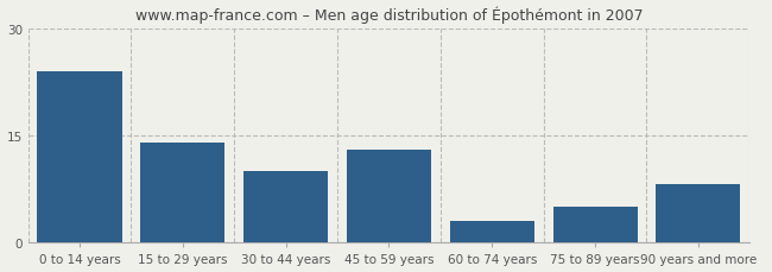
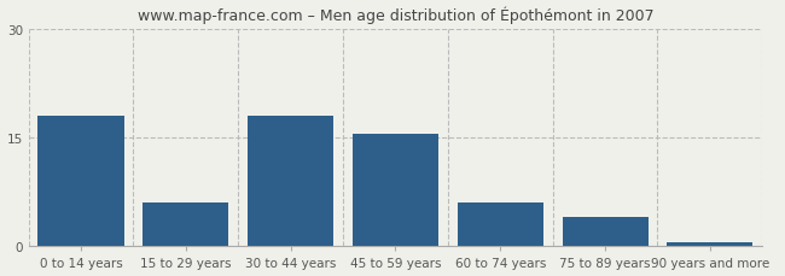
0 to 14 years: 24.0 -> 18.0
15 to 29 years: 14.0 -> 6.0
30 to 44 years: 10.0 -> 18.0
45 to 59 years: 13.0 -> 15.5
60 to 74 years: 3.0 -> 6.0
75 to 89 years: 5.0 -> 4.0
90 years and more: 8.2 -> 0.5
